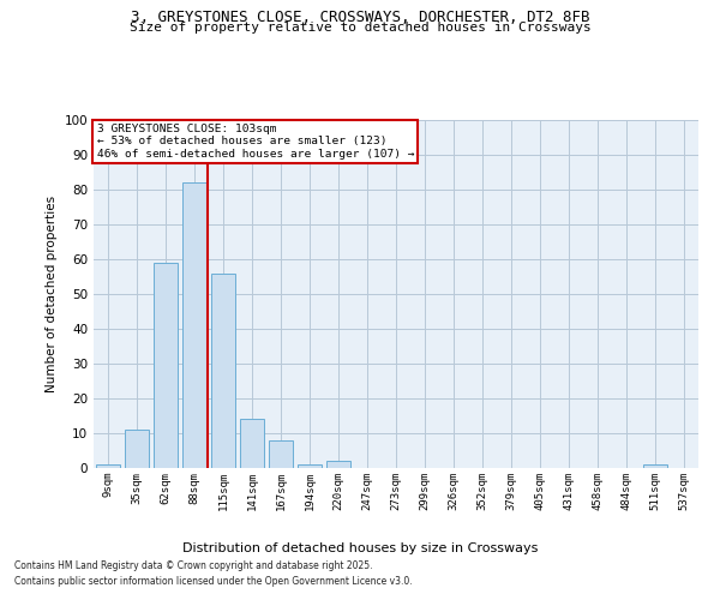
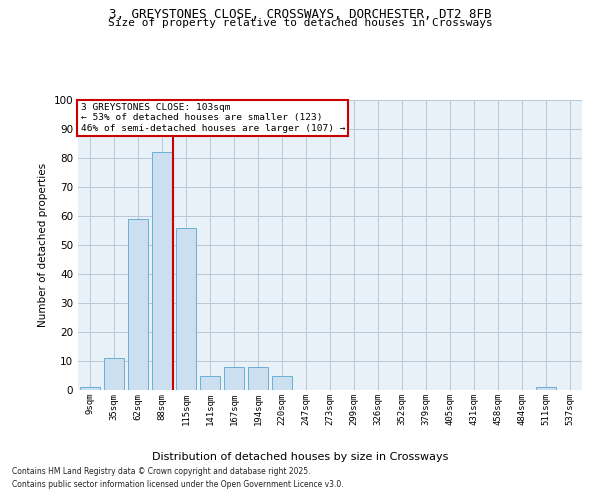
141sqm: 14 -> 5
194sqm: 1 -> 8
220sqm: 2 -> 5
